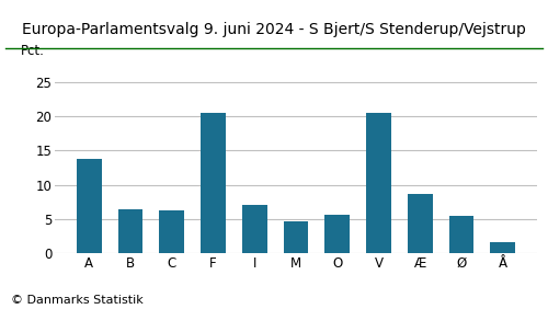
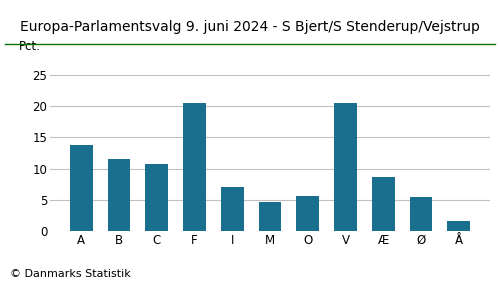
B: 6.5 -> 11.6
C: 6.3 -> 10.8
